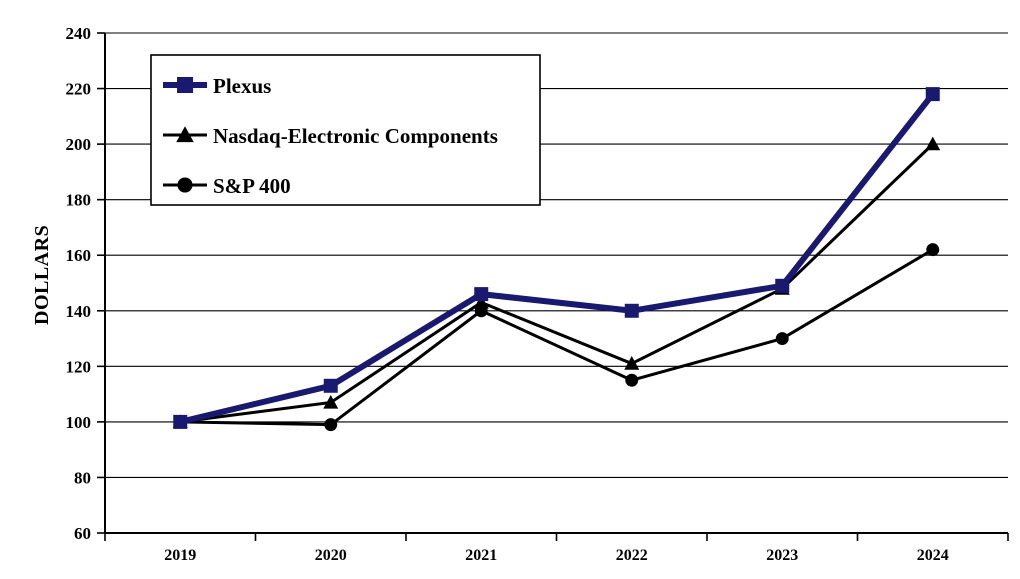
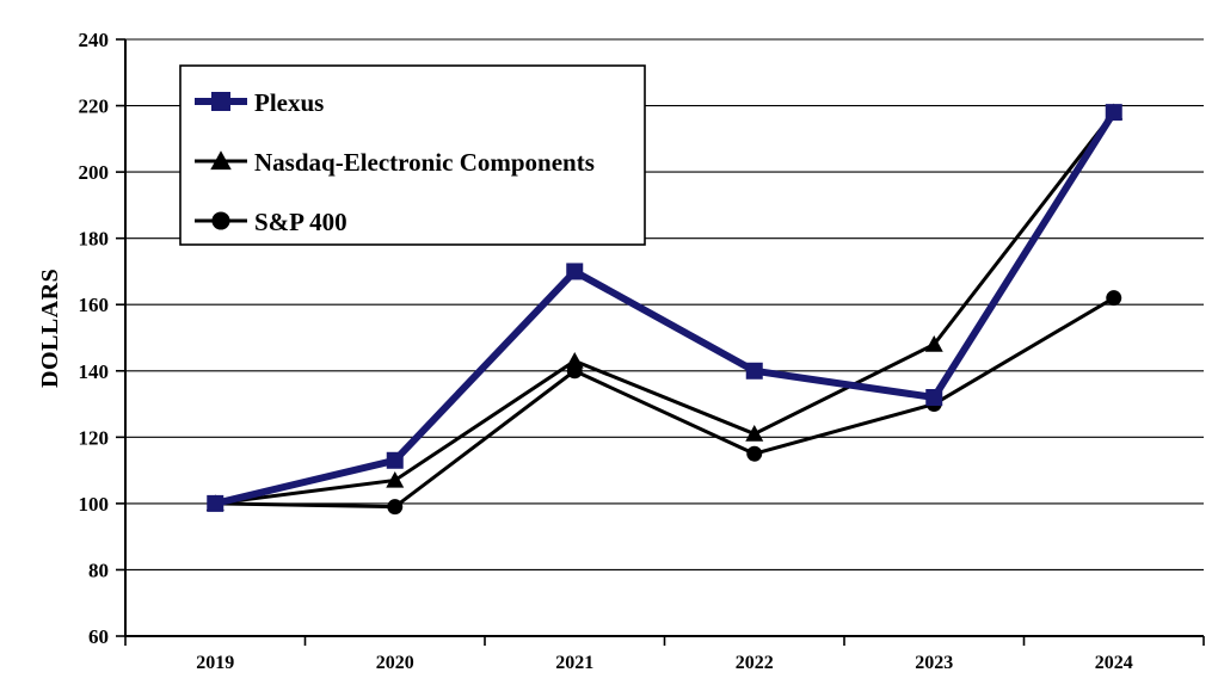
Plexus/2021: 146 -> 170
Plexus/2023: 149 -> 132
Nasdaq-Electronic Components/2024: 200 -> 218
